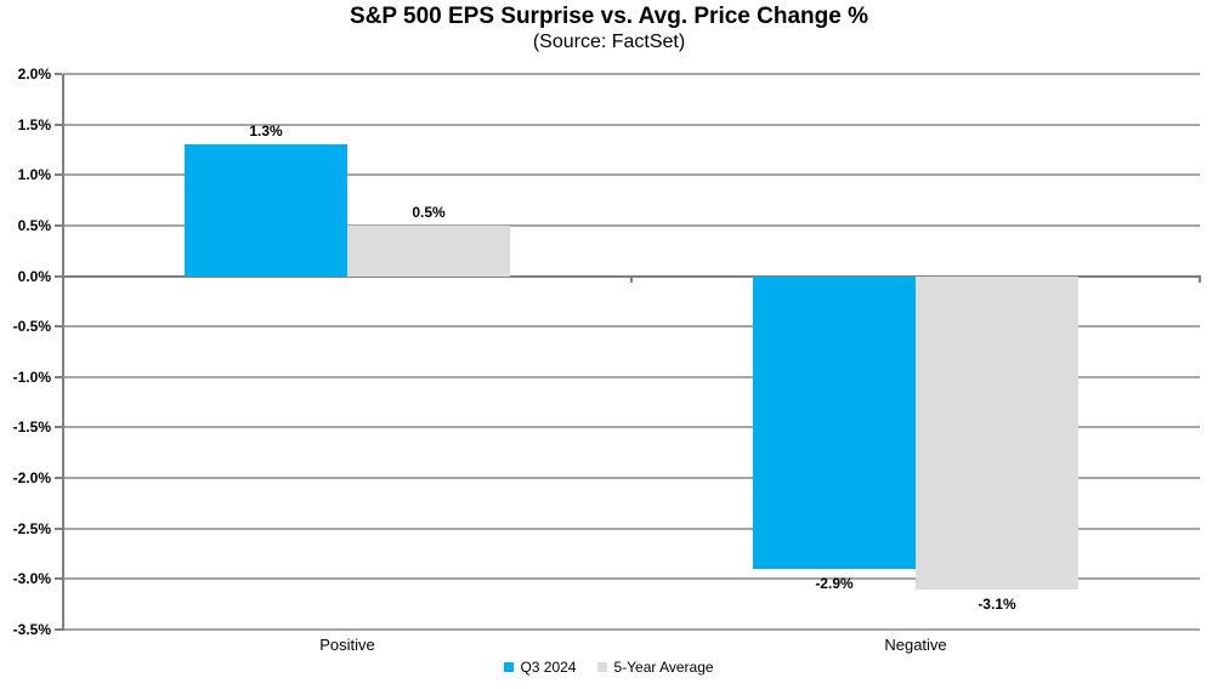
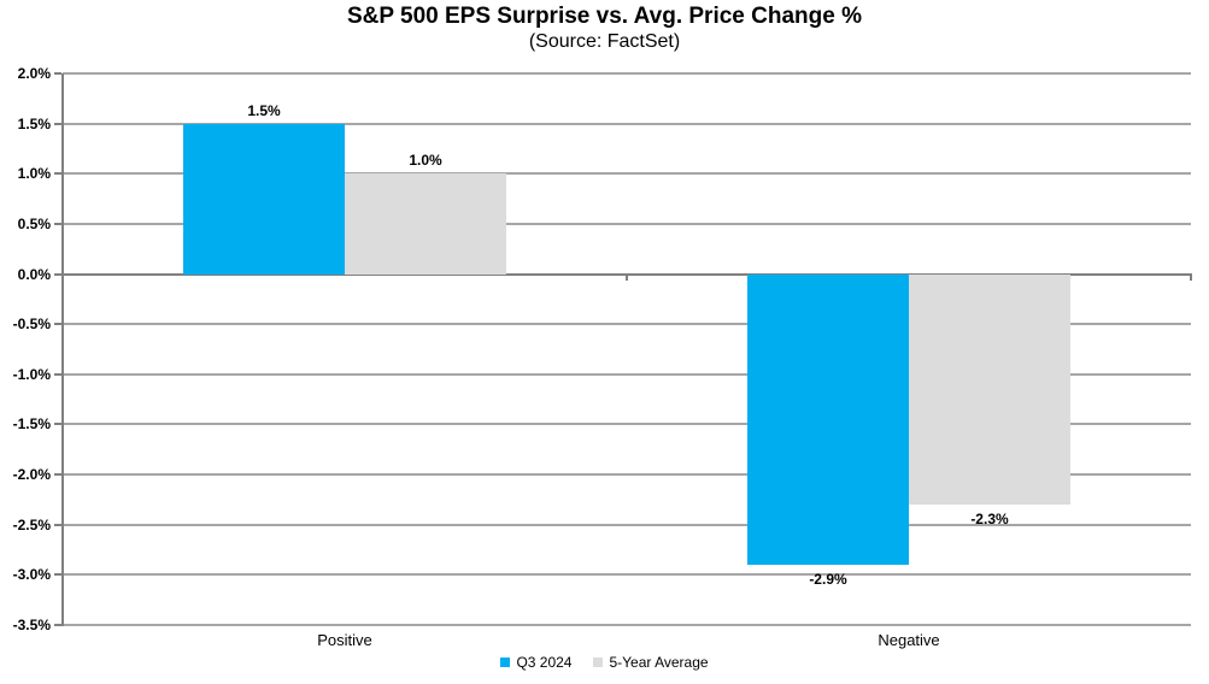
Q3 2024/Positive: 1.3% -> 1.5%
5-Year Average/Positive: 0.5% -> 1.0%
5-Year Average/Negative: -3.1% -> -2.3%
